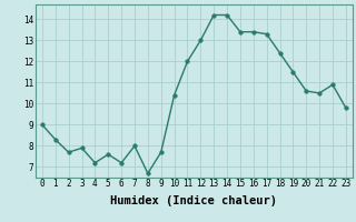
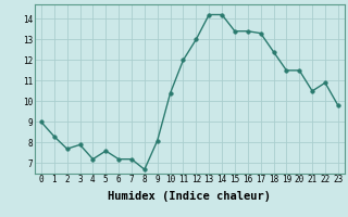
7: 8.0 -> 7.2
9: 7.7 -> 8.1
20: 10.6 -> 11.5
